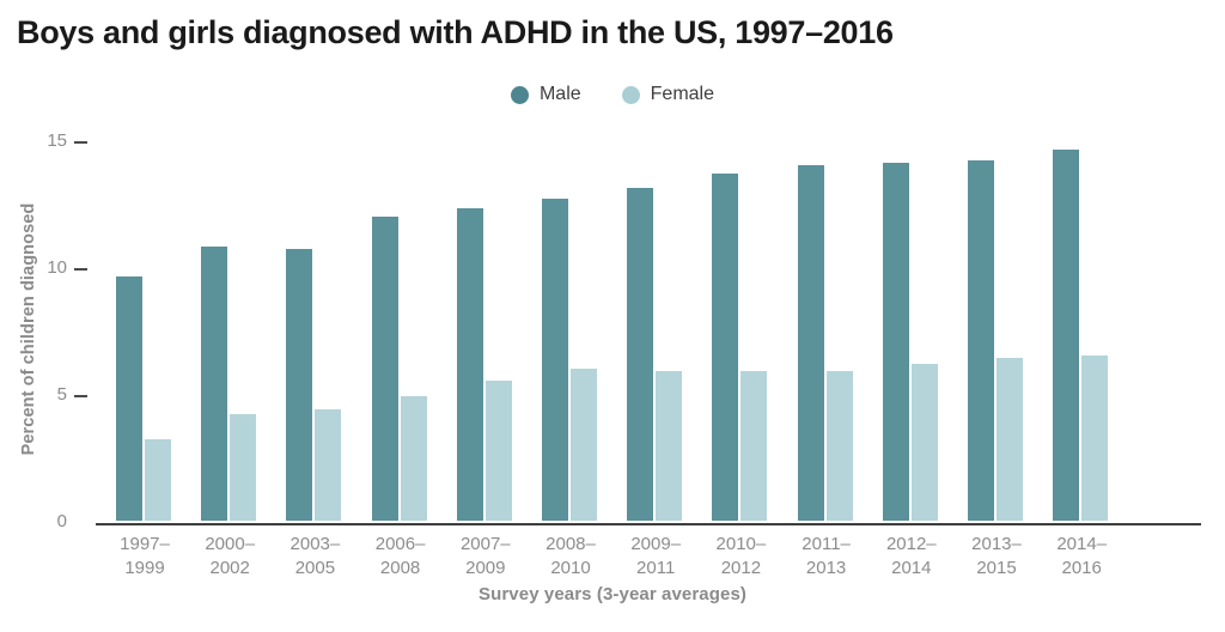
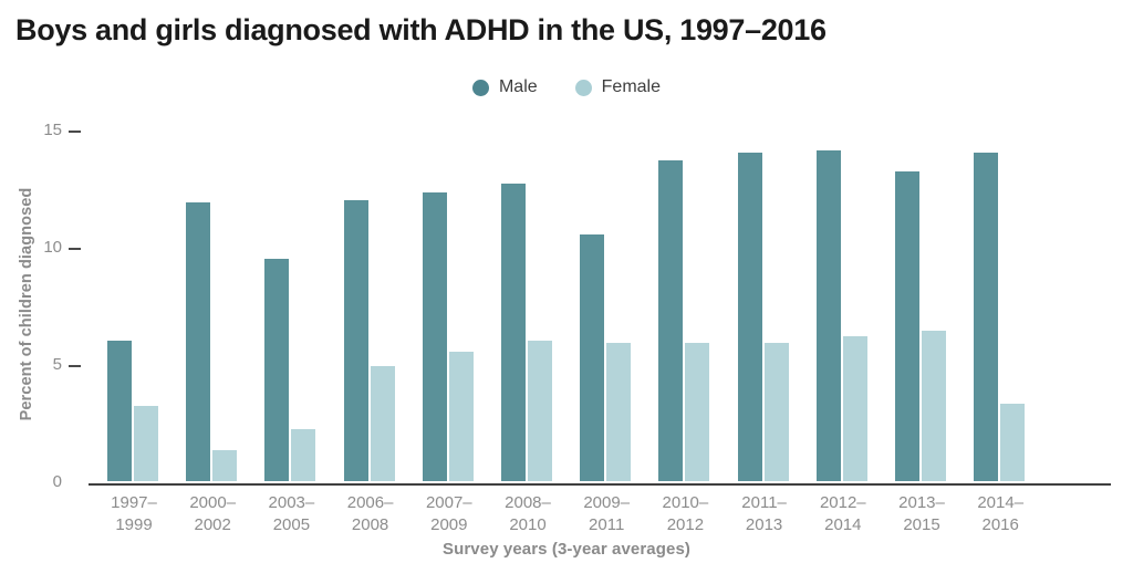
Male/1997–1999: 9.6 -> 6.0
Male/2000–2002: 10.8 -> 11.9
Female/2000–2002: 4.2 -> 1.3
Male/2003–2005: 10.7 -> 9.5
Female/2003–2005: 4.4 -> 2.2
Male/2009–2011: 13.1 -> 10.5
Male/2013–2015: 14.2 -> 13.2
Male/2014–2016: 14.6 -> 14.0
Female/2014–2016: 6.5 -> 3.3
